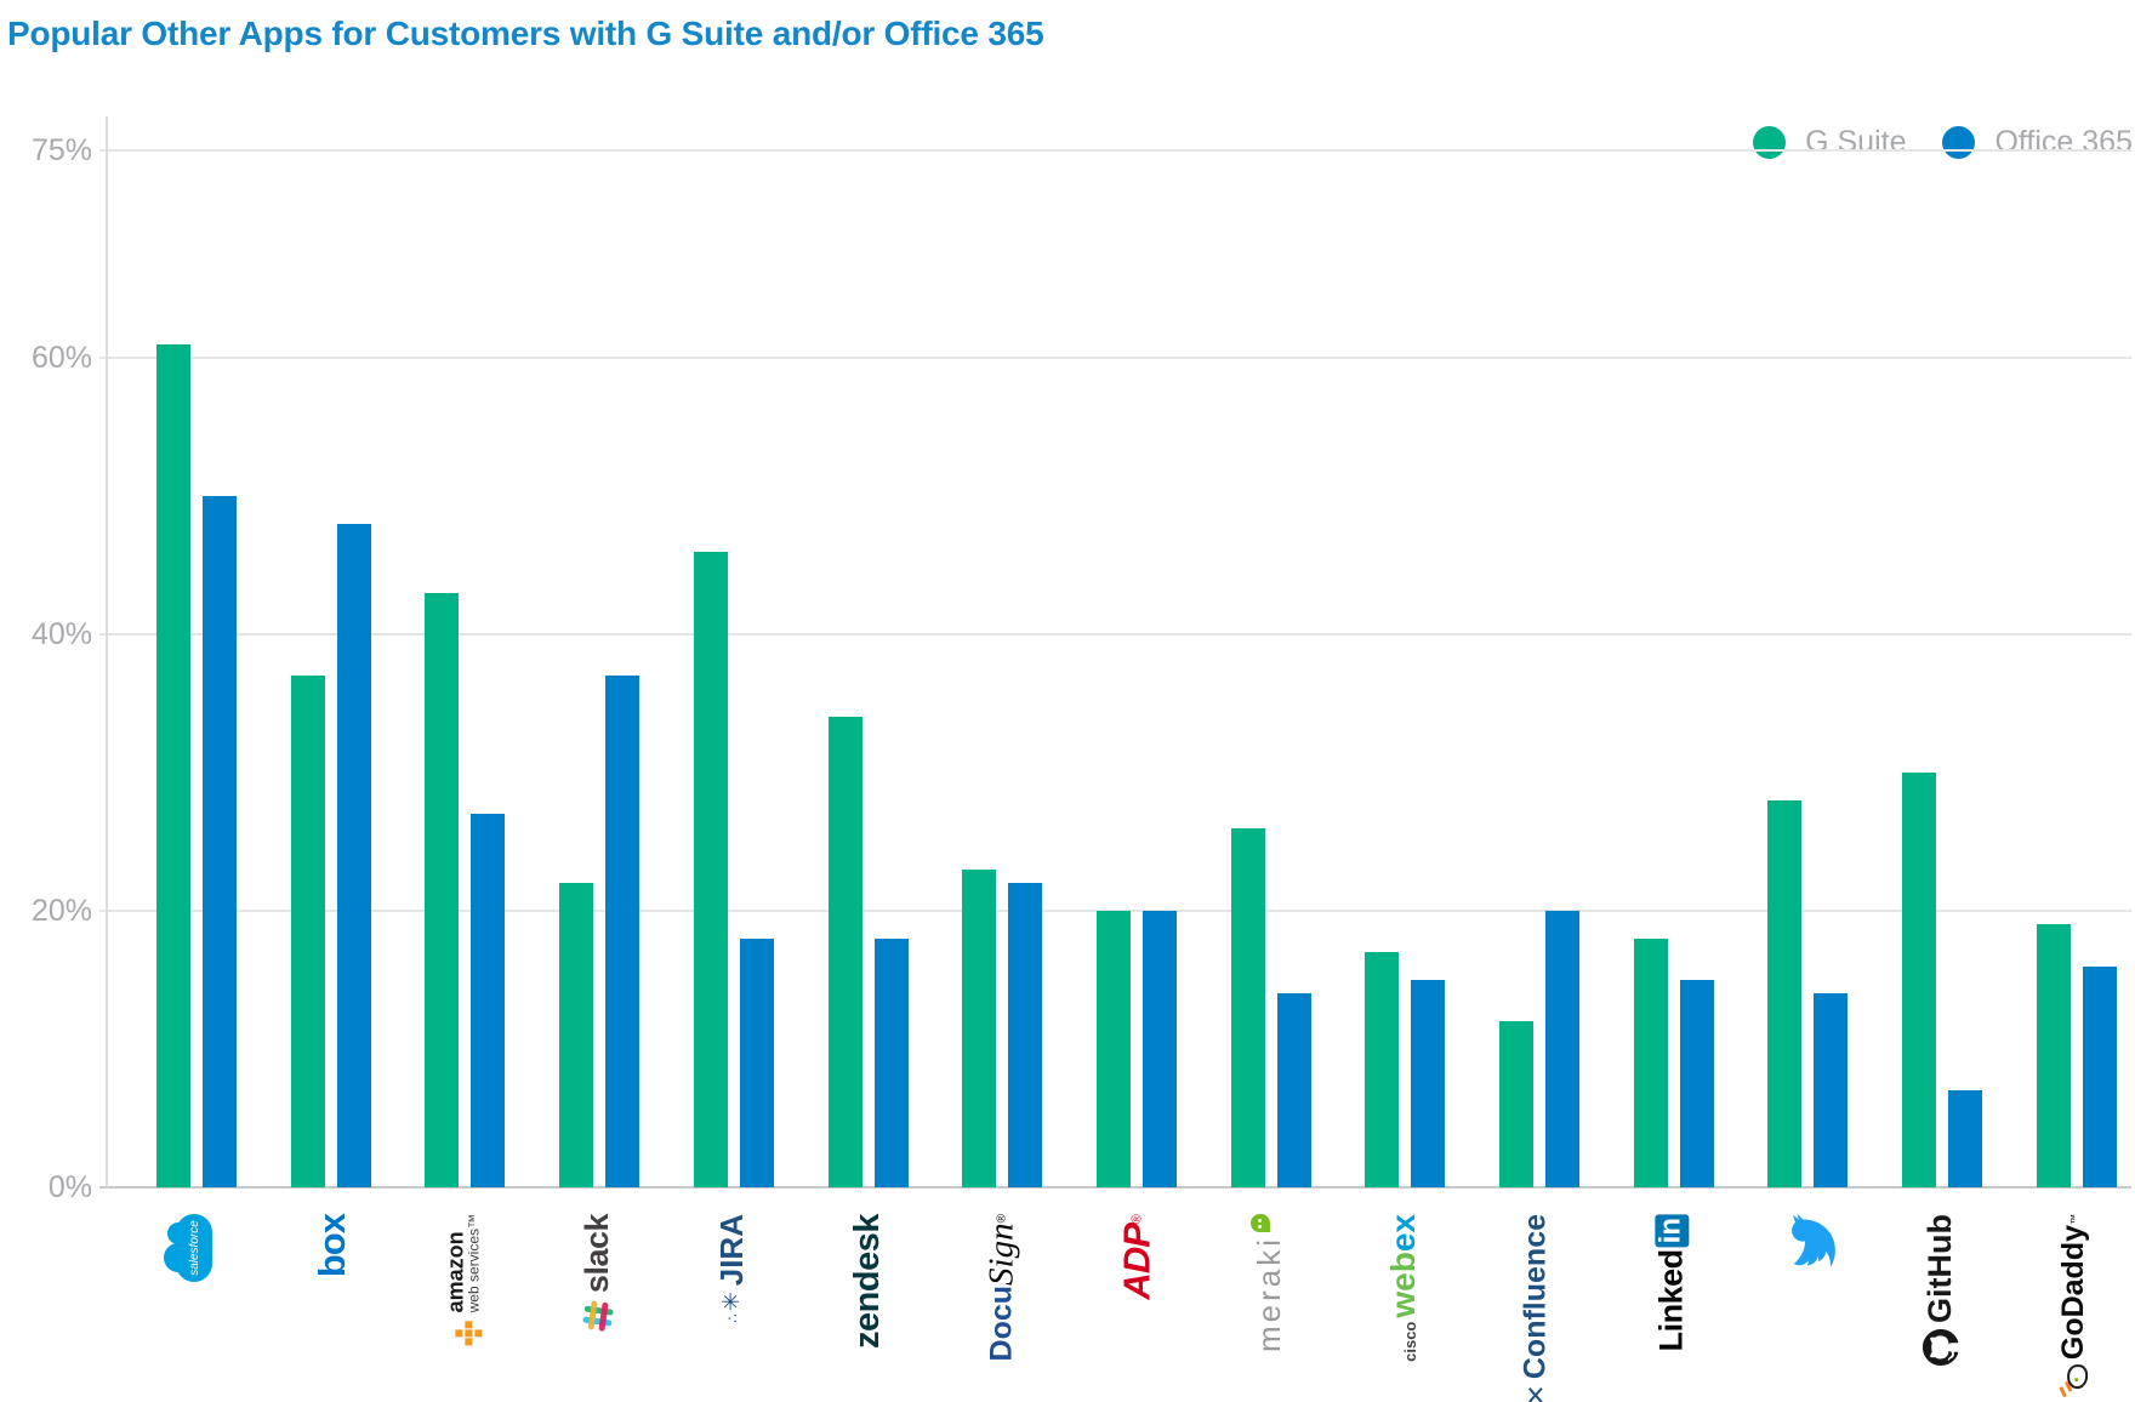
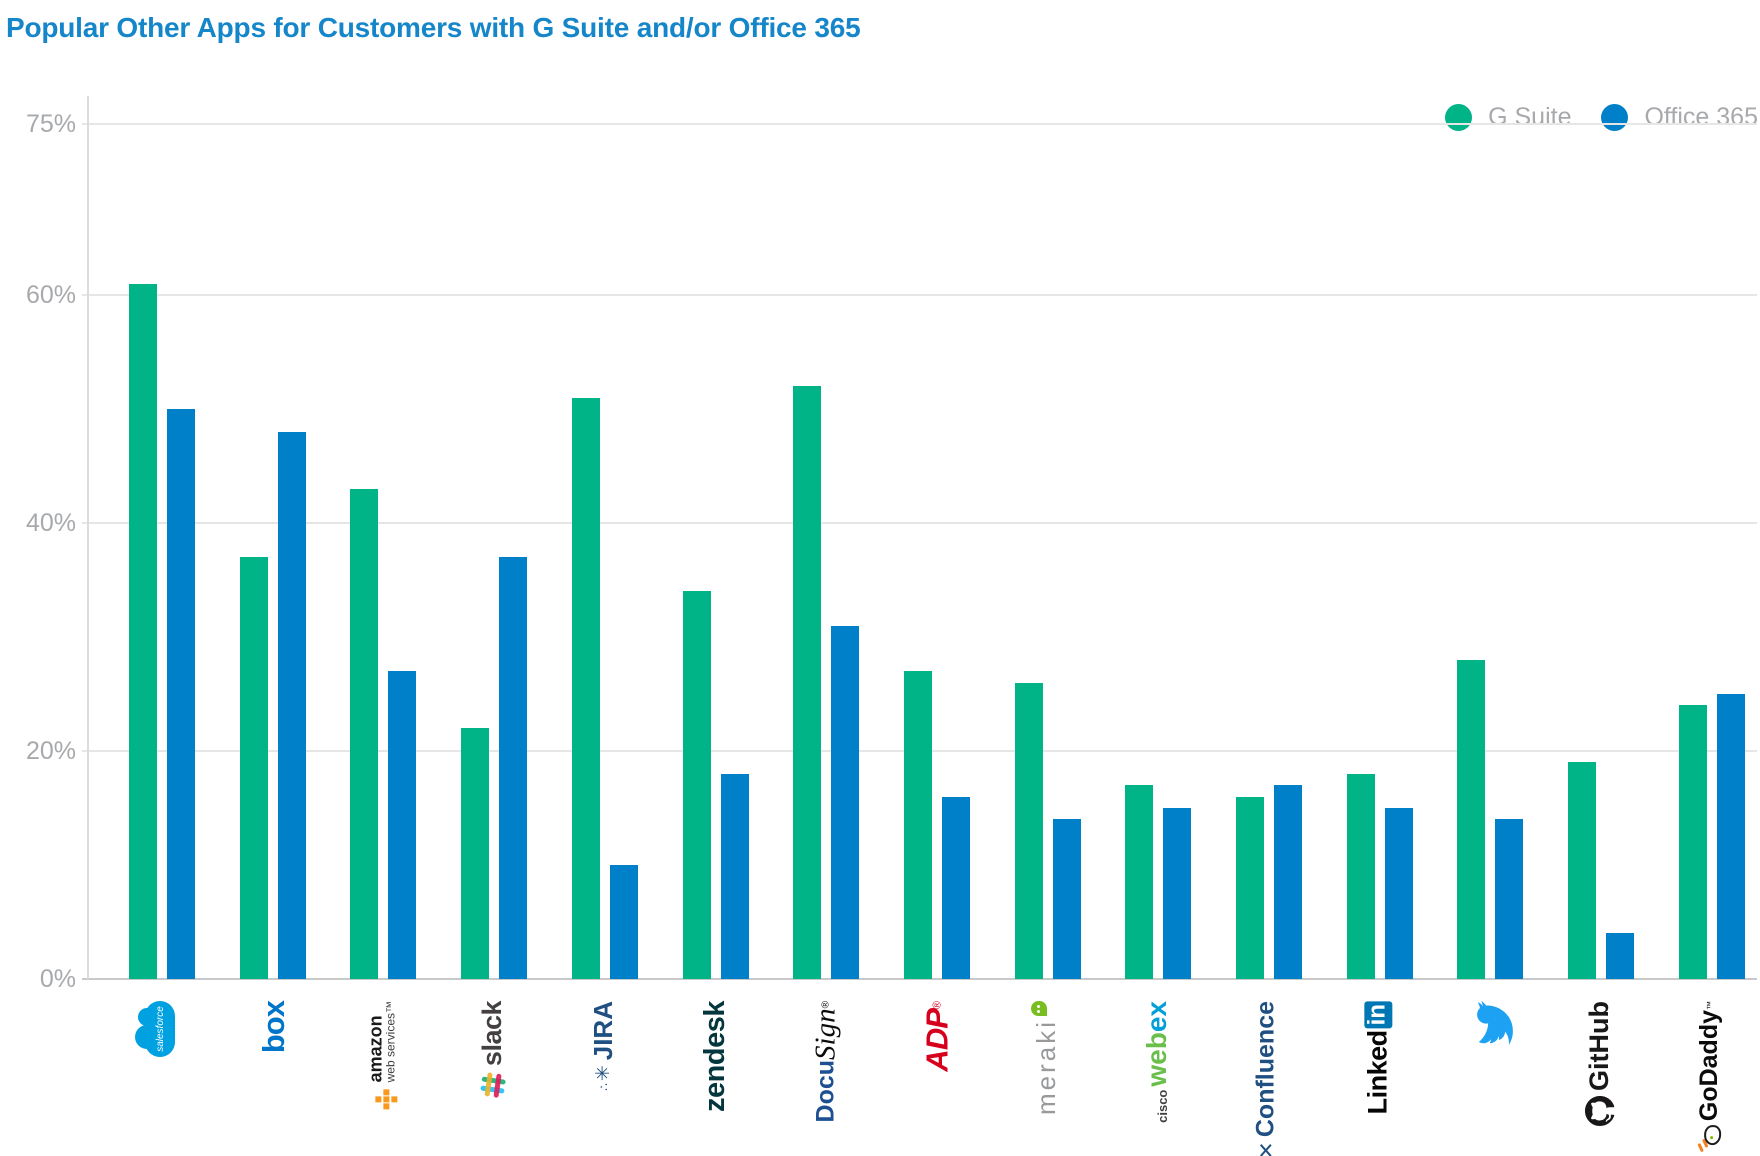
G Suite/JIRA: 46% -> 51%
Office 365/JIRA: 18% -> 10%
G Suite/DocuSign: 23% -> 52%
Office 365/DocuSign: 22% -> 31%
G Suite/ADP: 20% -> 27%
Office 365/ADP: 20% -> 16%
G Suite/Confluence: 12% -> 16%
Office 365/Confluence: 20% -> 17%
G Suite/GitHub: 30% -> 19%
Office 365/GitHub: 7% -> 4%
G Suite/GoDaddy: 19% -> 24%
Office 365/GoDaddy: 16% -> 25%
